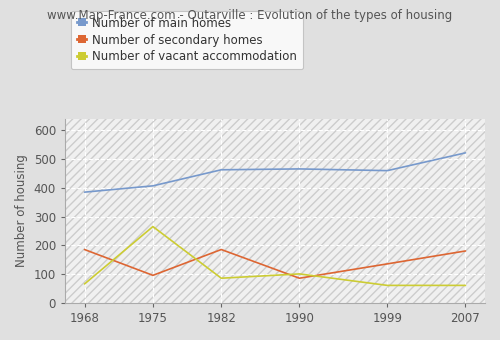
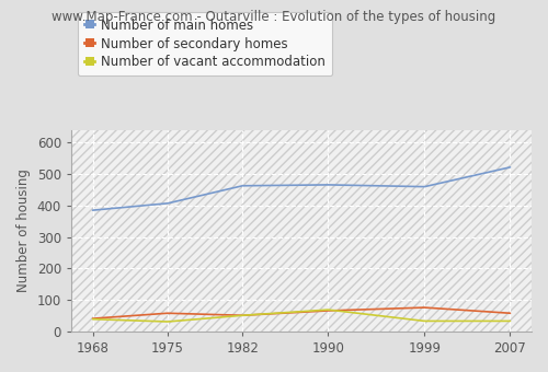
Number of secondary homes/1968: 185 -> 40
Number of vacant accommodation/1968: 65 -> 38
Number of secondary homes/1975: 95 -> 57
Number of vacant accommodation/1975: 265 -> 30
Number of secondary homes/1982: 185 -> 50
Number of vacant accommodation/1982: 85 -> 50
Number of secondary homes/1990: 85 -> 65
Number of vacant accommodation/1990: 100 -> 68
Number of secondary homes/1999: 135 -> 75
Number of vacant accommodation/1999: 60 -> 32
Number of secondary homes/2007: 180 -> 57
Number of vacant accommodation/2007: 60 -> 32
